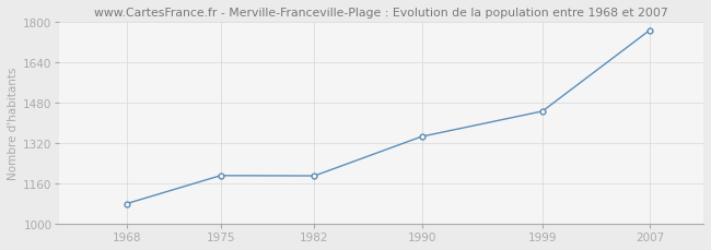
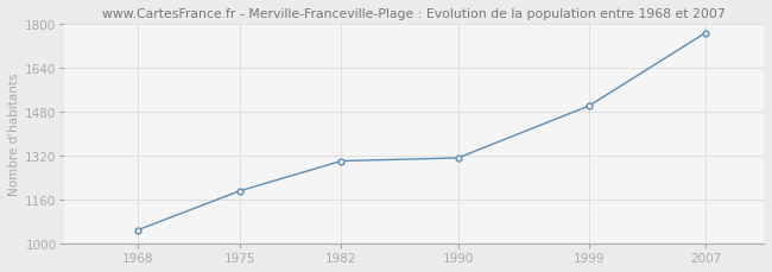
1968: 1080 -> 1049
1982: 1190 -> 1300
1990: 1345 -> 1311
1999: 1445 -> 1500
